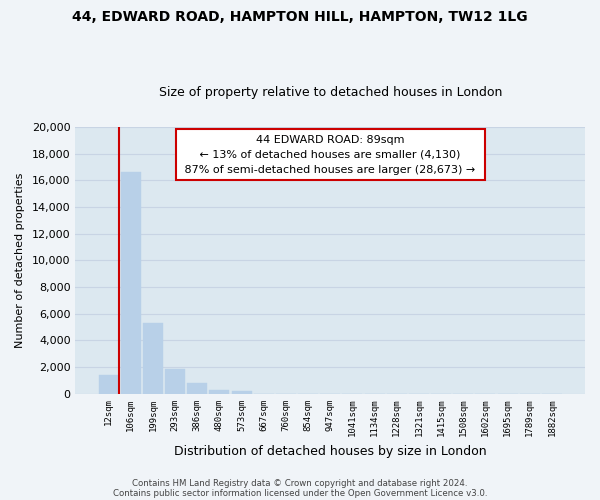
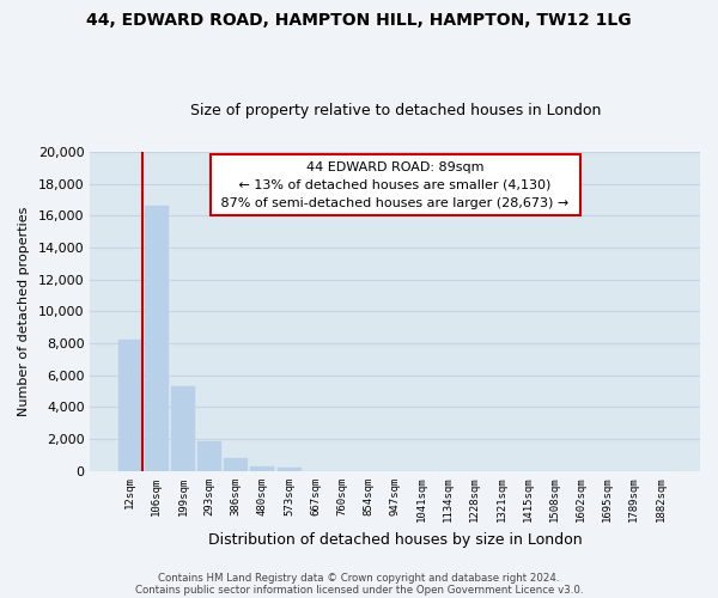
12sqm: 1,400 -> 8,200
